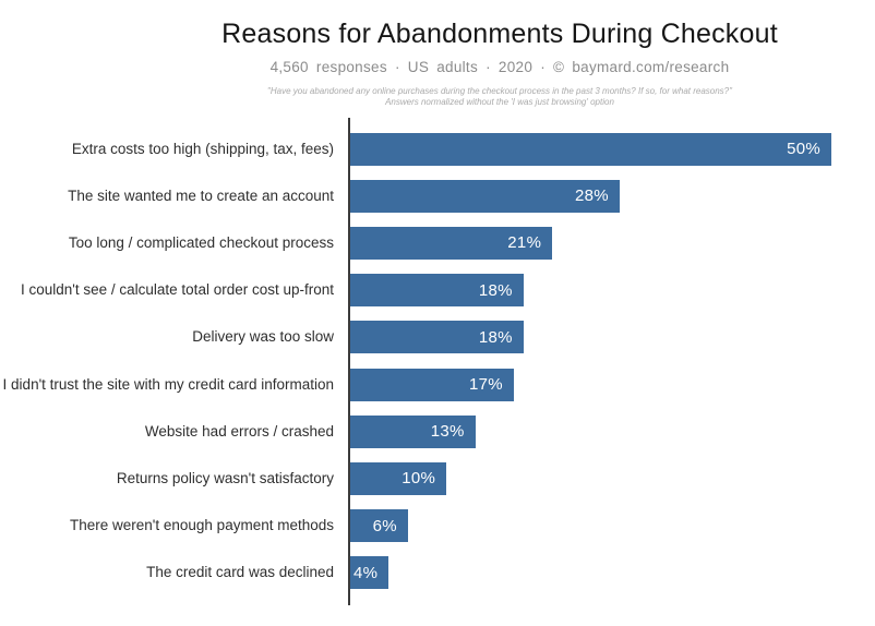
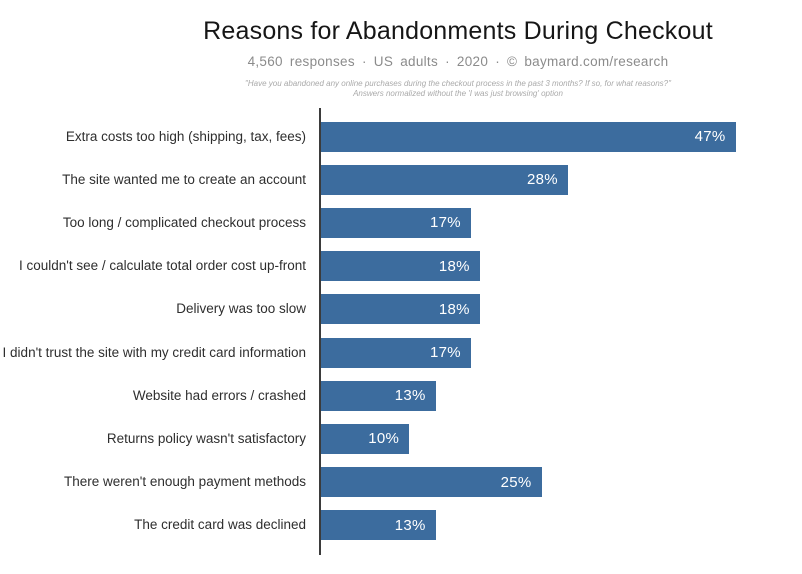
Extra costs too high (shipping, tax, fees): 50% -> 47%
Too long / complicated checkout process: 21% -> 17%
There weren't enough payment methods: 6% -> 25%
The credit card was declined: 4% -> 13%
